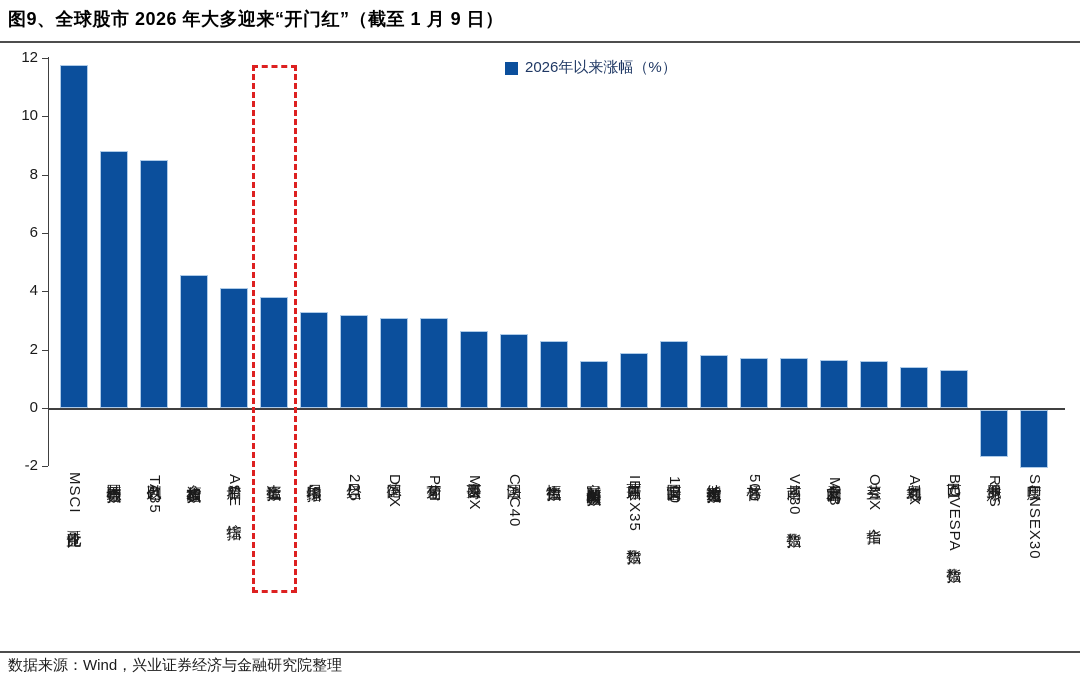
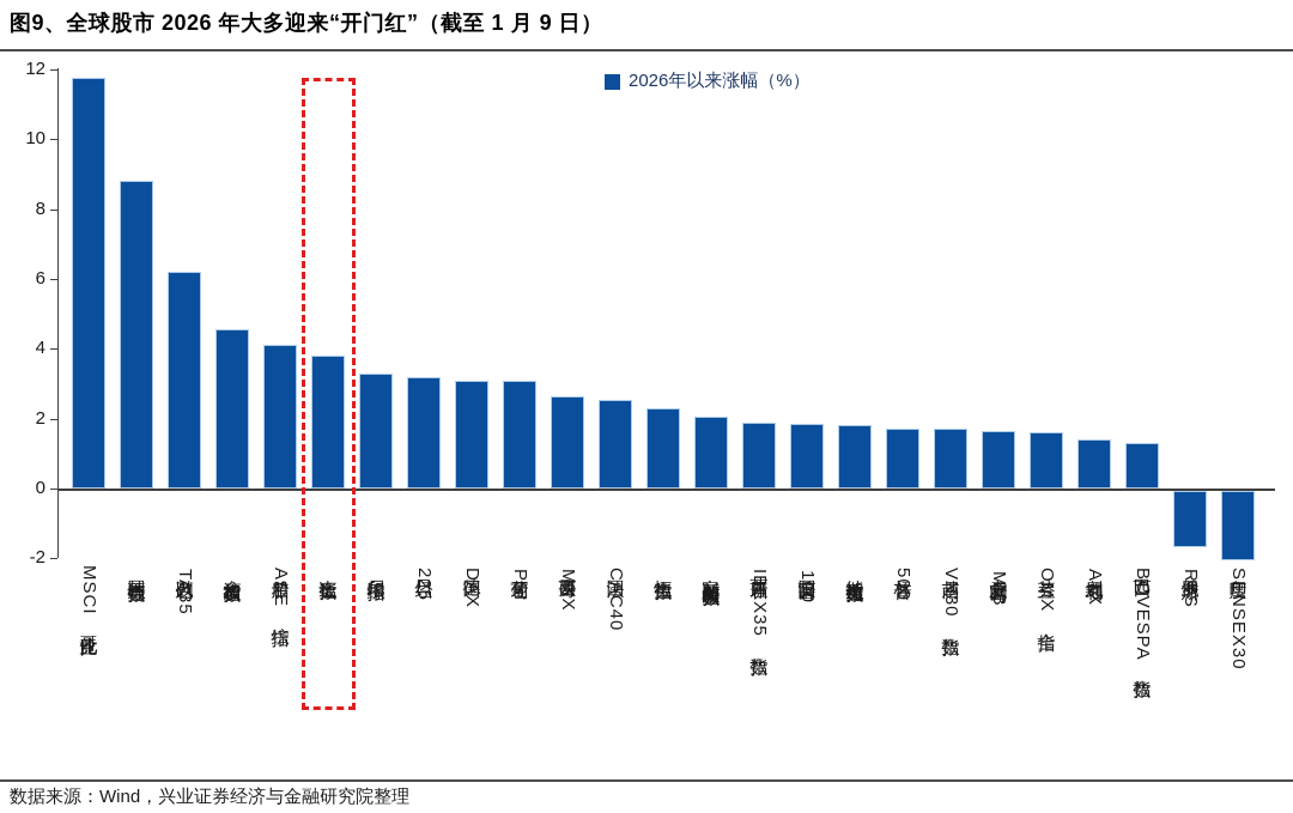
以色列TA35: 8.5 -> 6.2
富时新加坡海峡指数: 1.6 -> 2.0
英国富时100: 2.3 -> 1.9
